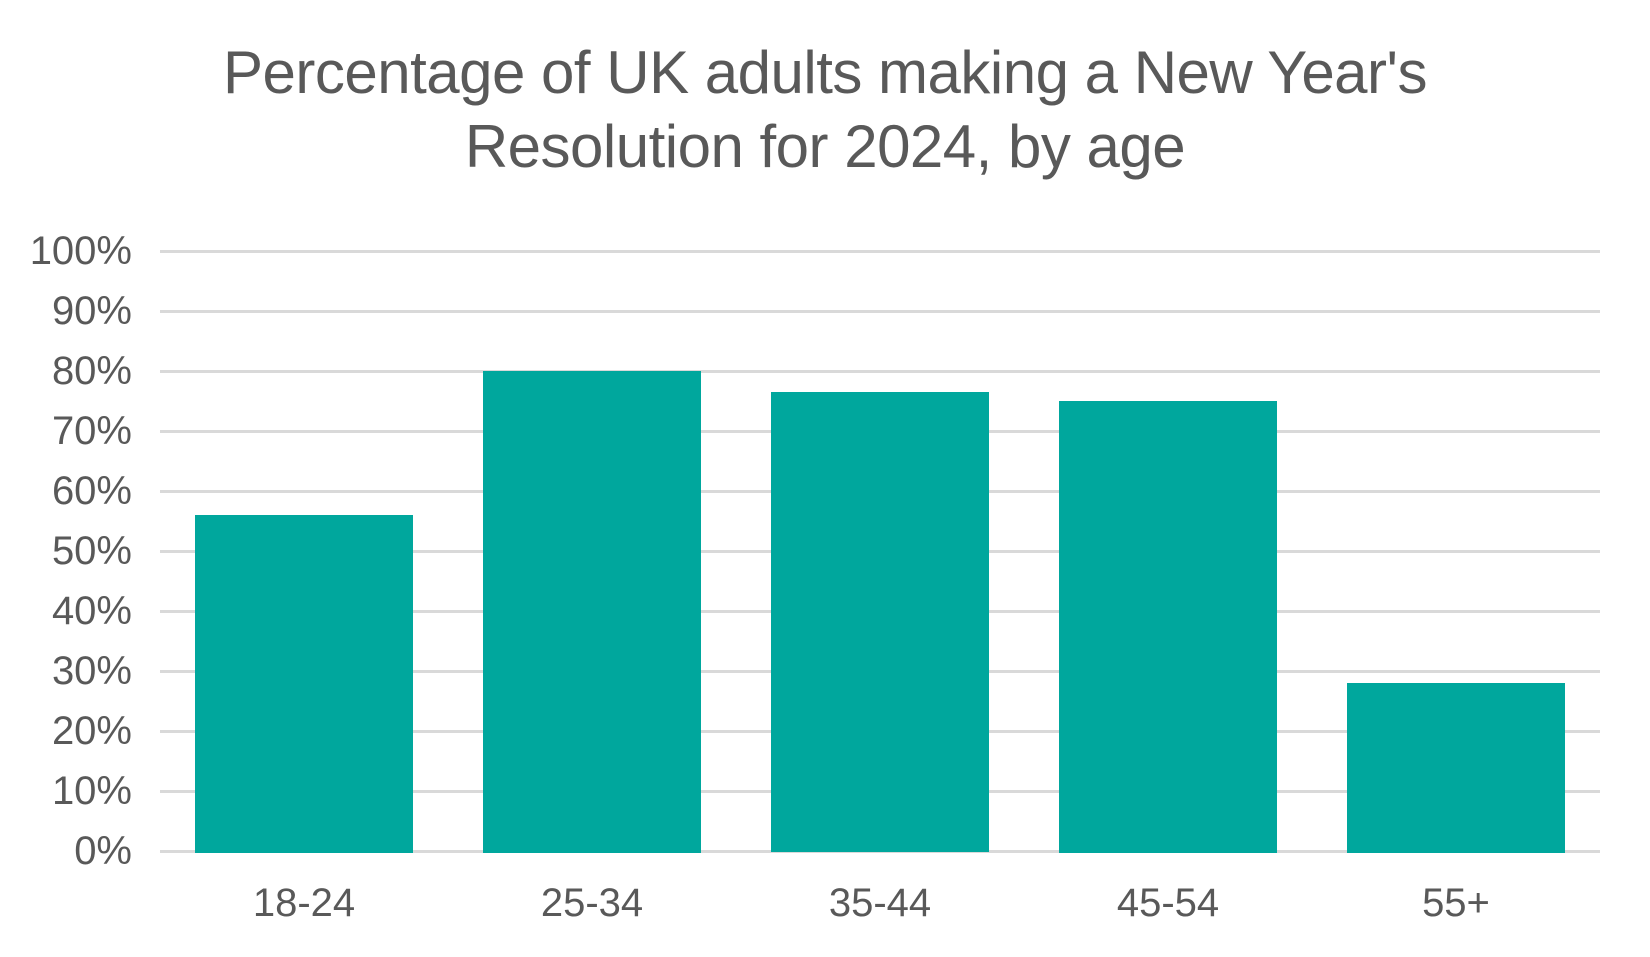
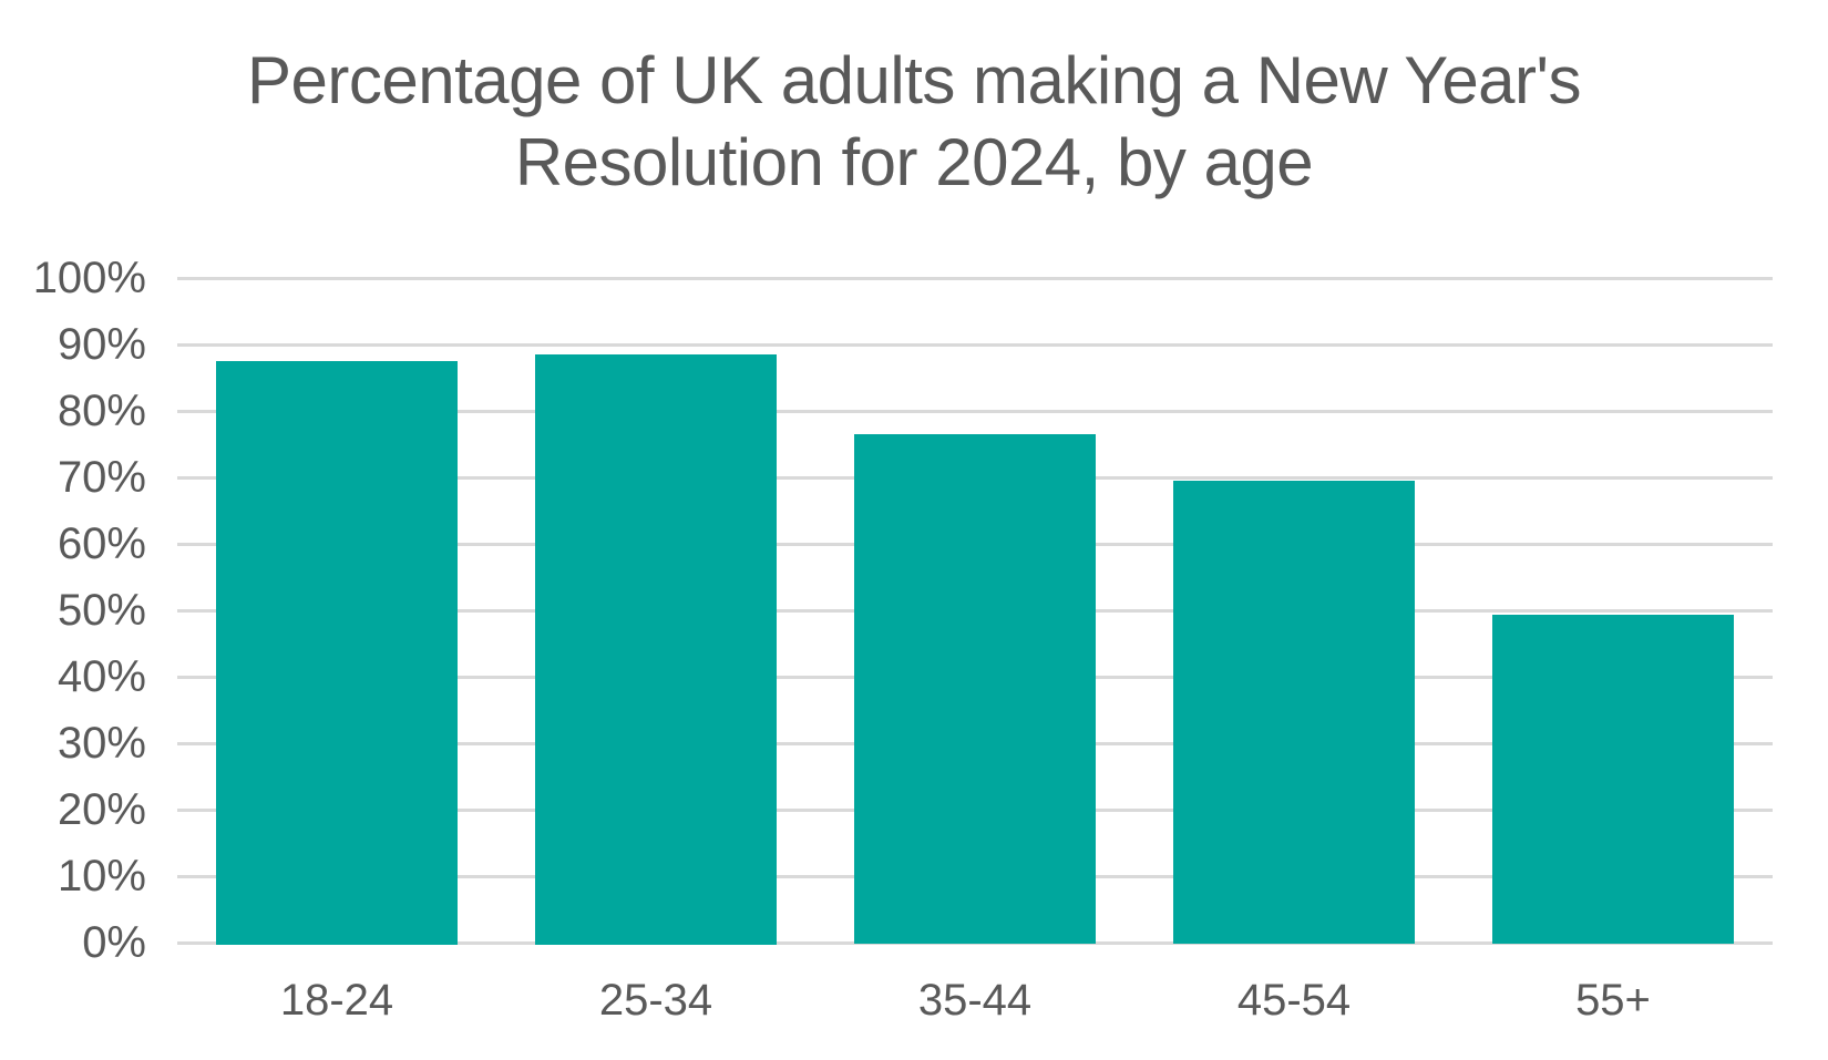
18-24: 56% -> 88%
25-34: 80% -> 88%
45-54: 75% -> 69%
55+: 28% -> 49%
